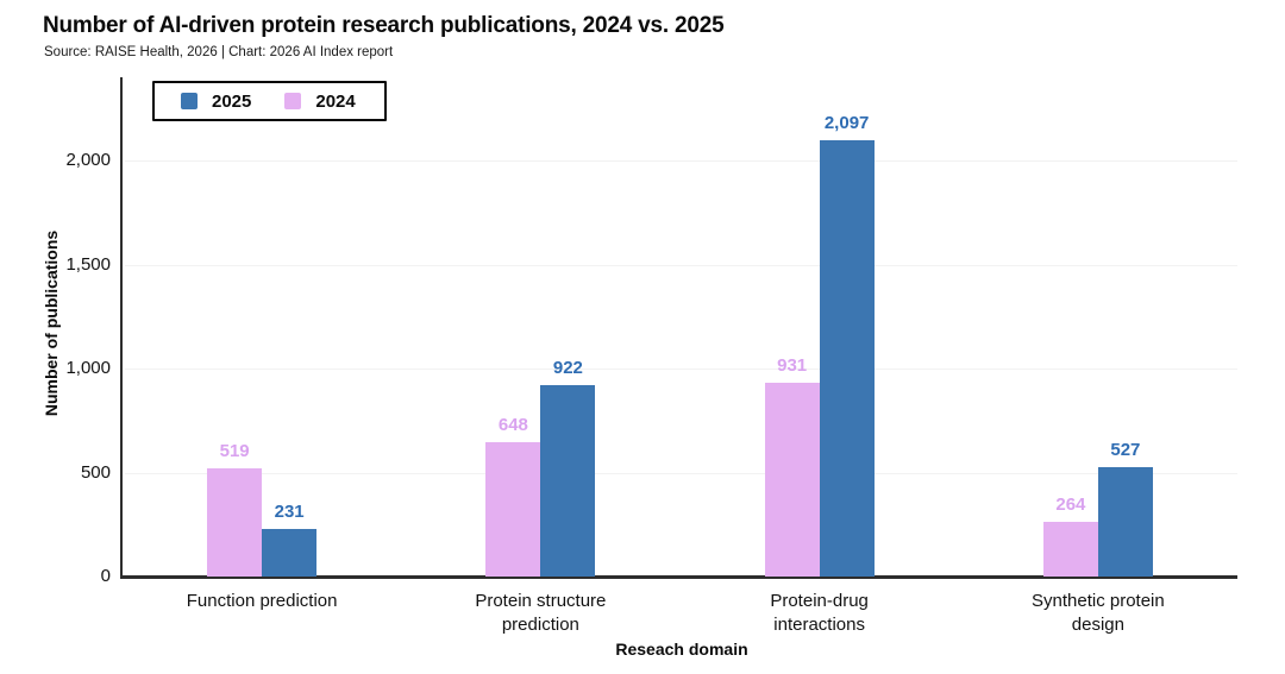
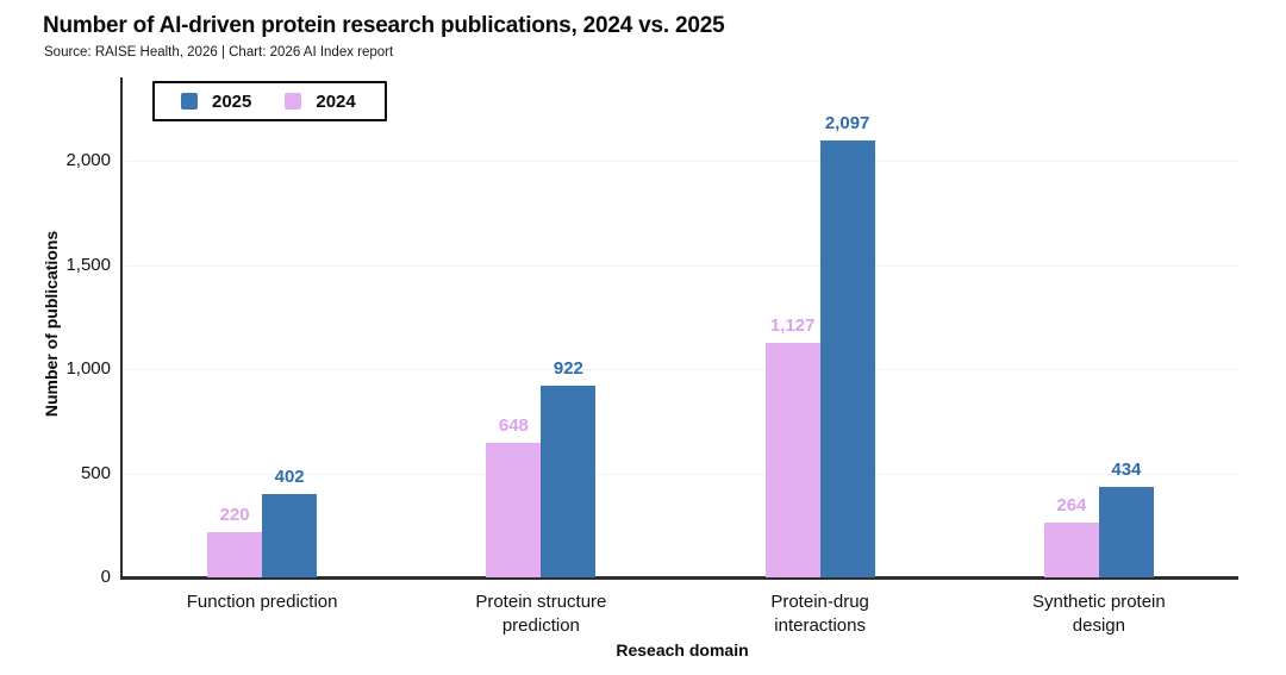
2025/Function prediction: 231 -> 402
2024/Function prediction: 519 -> 220
2024/Protein-drug interactions: 931 -> 1,127
2025/Synthetic protein design: 527 -> 434
